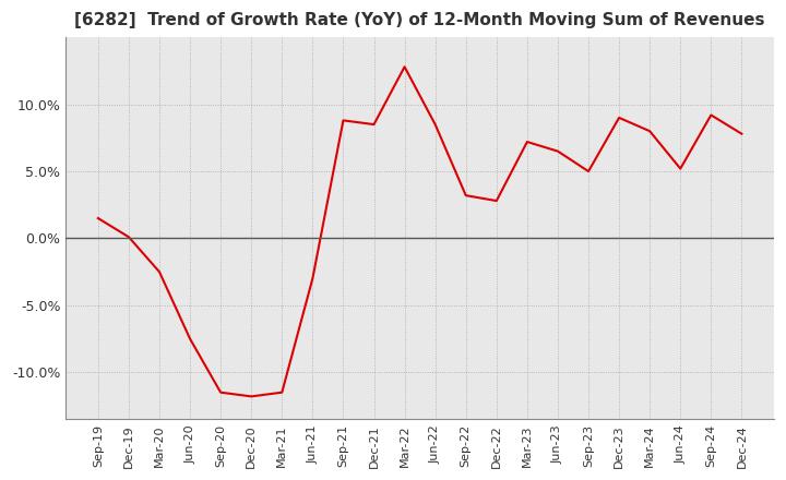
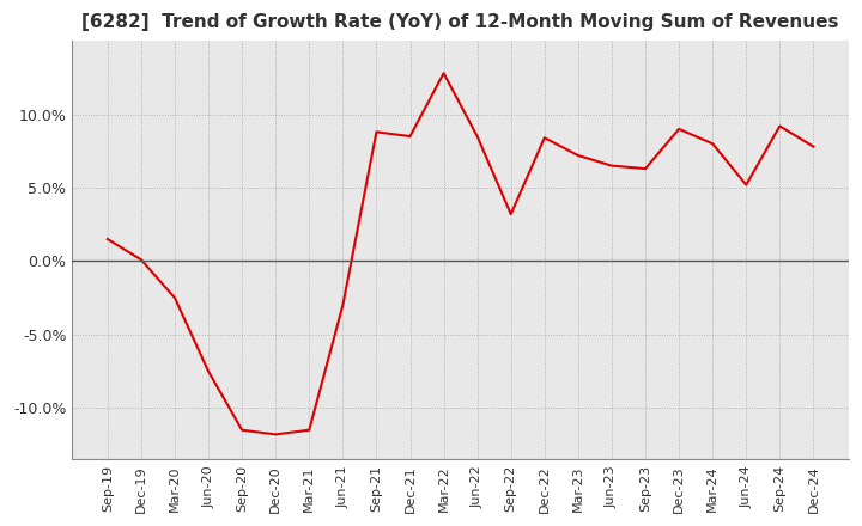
Dec-22: 2.8% -> 8.4%
Sep-23: 5.0% -> 6.3%
